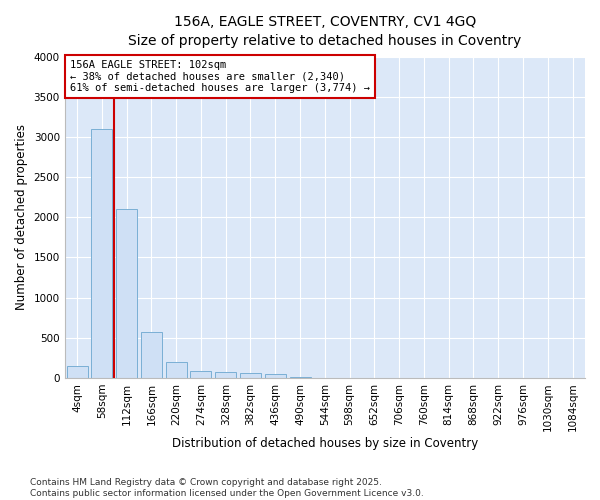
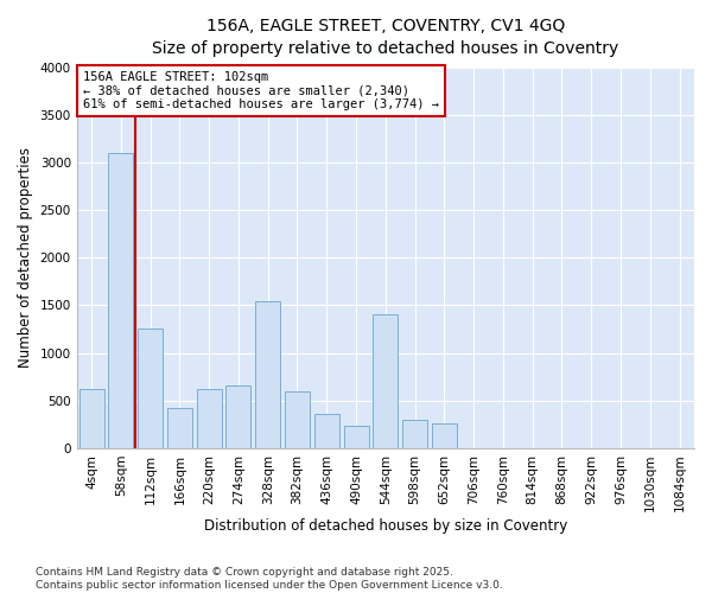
4sqm: 150 -> 620
112sqm: 2100 -> 1260
166sqm: 580 -> 420
220sqm: 200 -> 620
274sqm: 90 -> 660
328sqm: 80 -> 1540
382sqm: 60 -> 600
436sqm: 50 -> 360
490sqm: 10 -> 240
544sqm: 0 -> 1400
598sqm: 0 -> 300
652sqm: 0 -> 260
